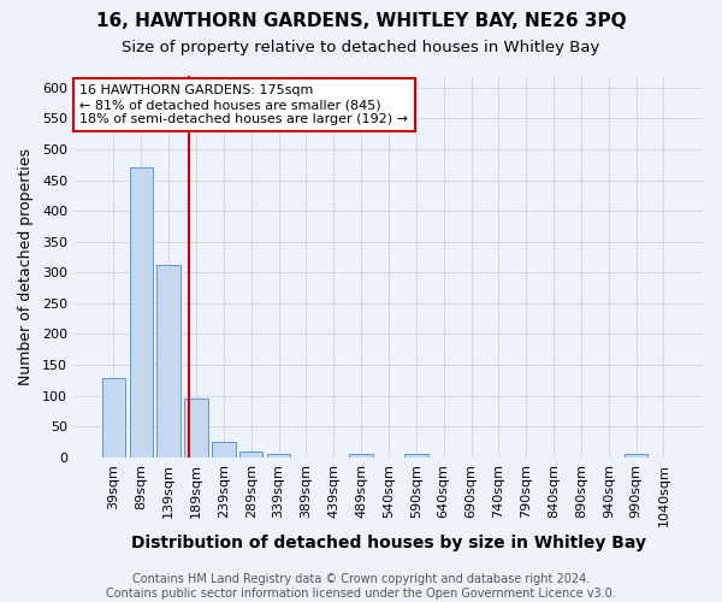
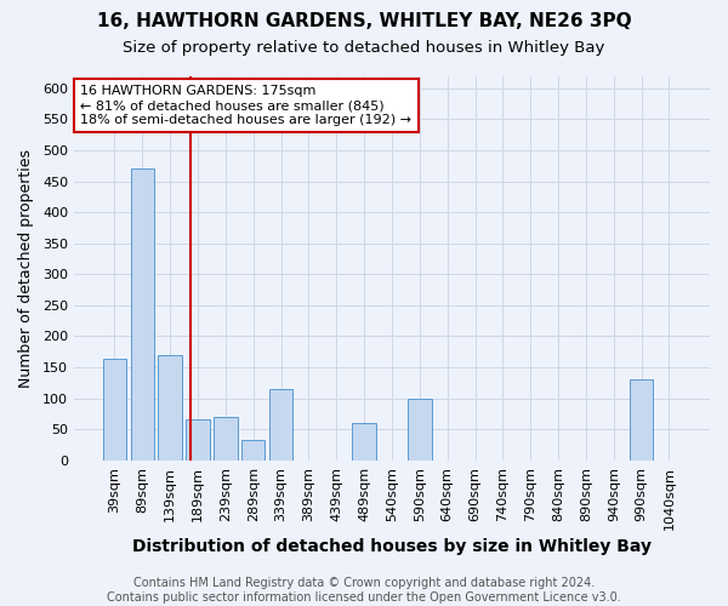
39sqm: 128 -> 164
139sqm: 312 -> 170
189sqm: 96 -> 66
239sqm: 26 -> 70
289sqm: 10 -> 32
339sqm: 6 -> 114
489sqm: 5 -> 60
590sqm: 5 -> 100
990sqm: 5 -> 130
